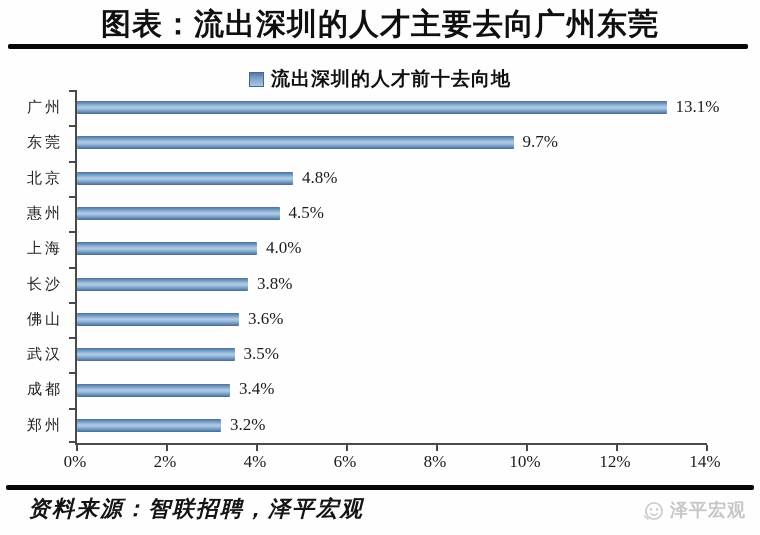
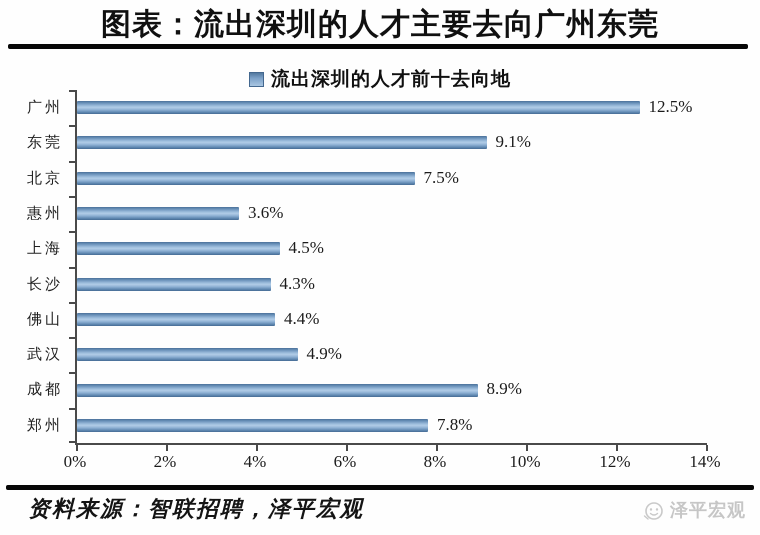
广州: 13.1% -> 12.5%
东莞: 9.7% -> 9.1%
北京: 4.8% -> 7.5%
惠州: 4.5% -> 3.6%
上海: 4.0% -> 4.5%
长沙: 3.8% -> 4.3%
佛山: 3.6% -> 4.4%
武汉: 3.5% -> 4.9%
成都: 3.4% -> 8.9%
郑州: 3.2% -> 7.8%
